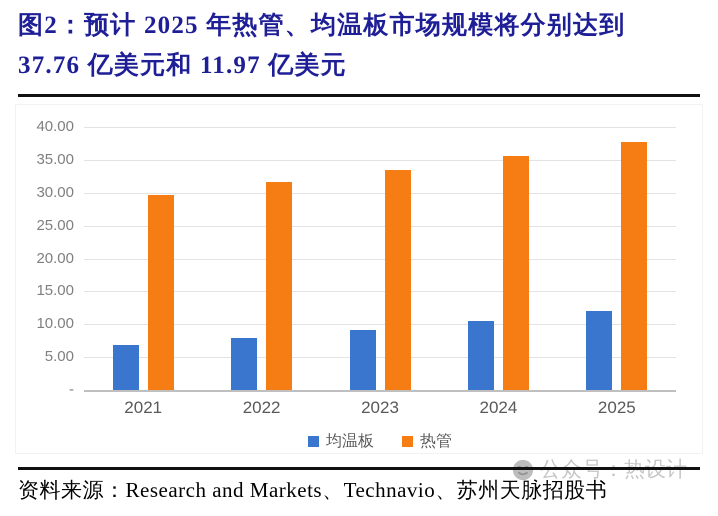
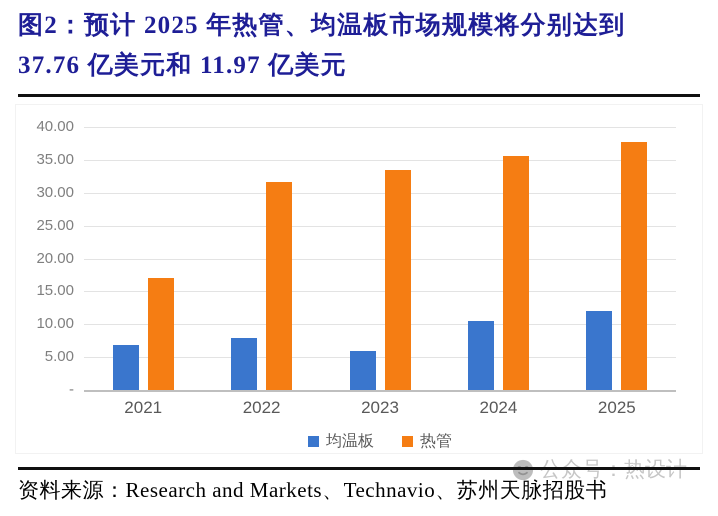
热管/2021: 30 -> 17
均温板/2023: 9 -> 6
